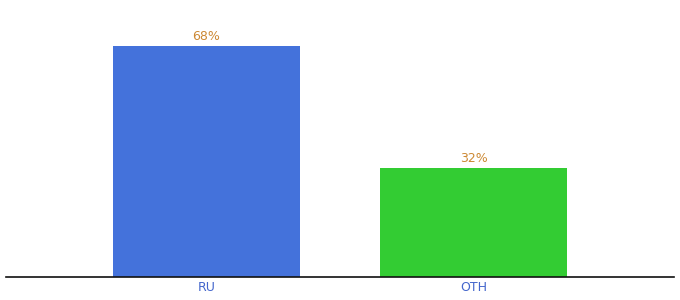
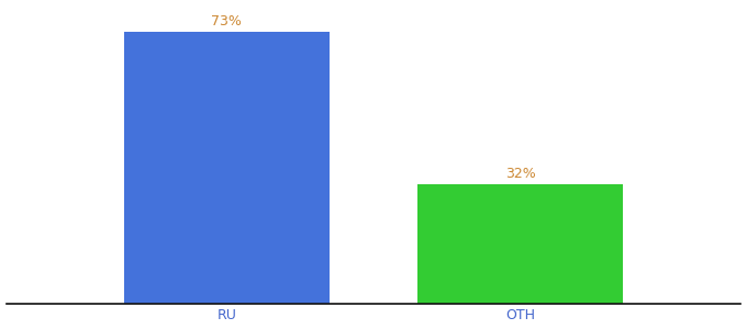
RU: 68% -> 73%
